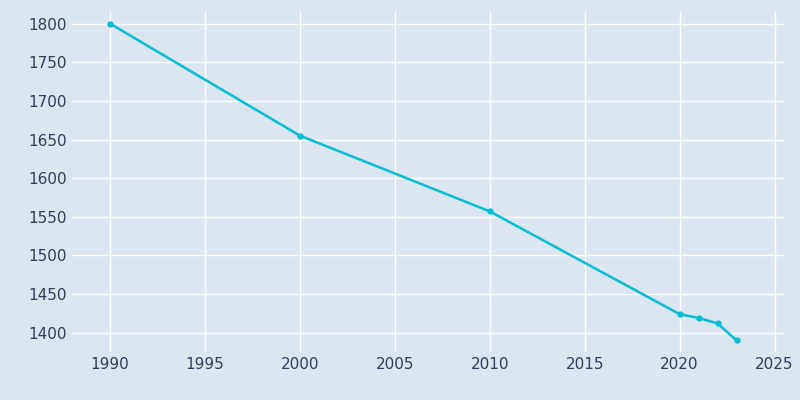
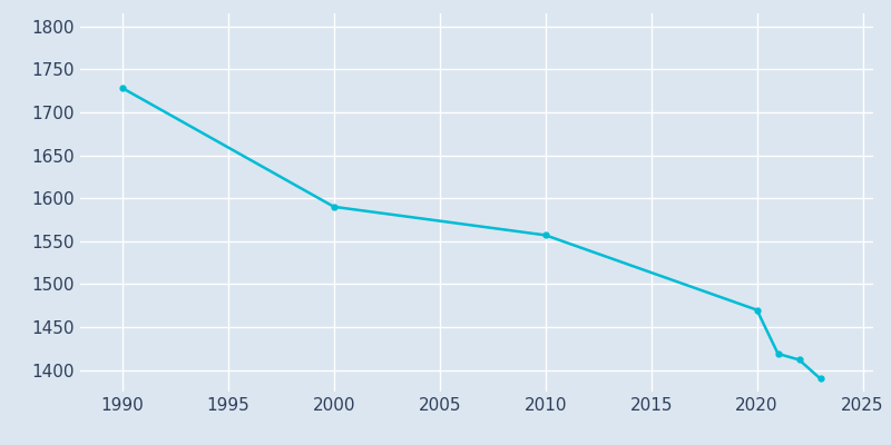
1990: 1800 -> 1728
2000: 1655 -> 1590
2020: 1424 -> 1470
